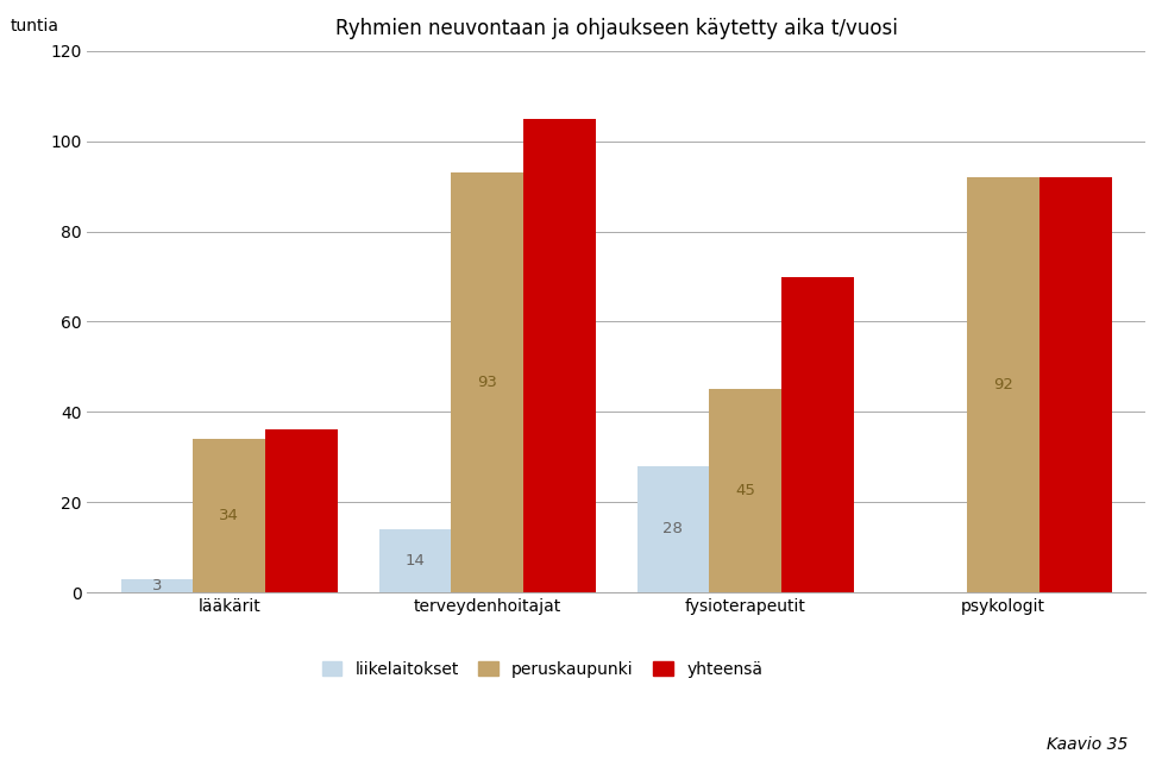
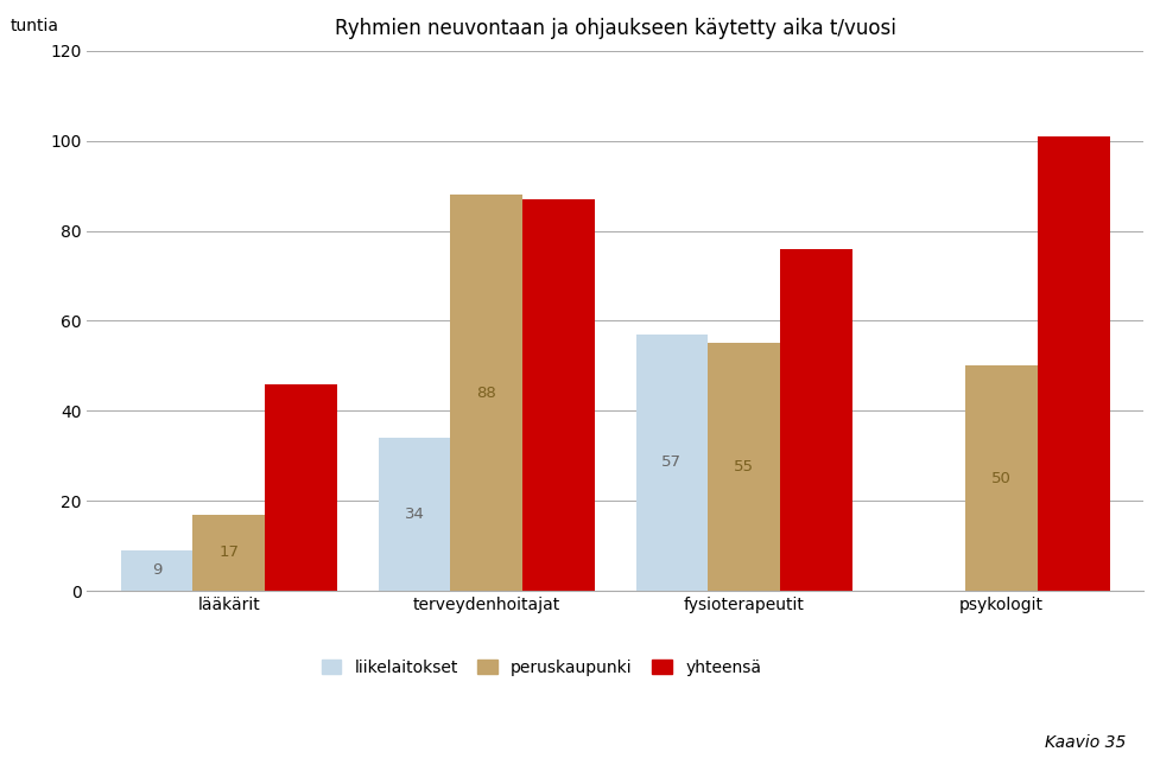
liikelaitokset/lääkärit: 3 -> 9
peruskaupunki/lääkärit: 34 -> 17
yhteensä/lääkärit: 36 -> 46
liikelaitokset/terveydenhoitajat: 14 -> 34
peruskaupunki/terveydenhoitajat: 93 -> 88
yhteensä/terveydenhoitajat: 105 -> 87
liikelaitokset/fysioterapeutit: 28 -> 57
peruskaupunki/fysioterapeutit: 45 -> 55
yhteensä/fysioterapeutit: 70 -> 76
peruskaupunki/psykologit: 92 -> 50
yhteensä/psykologit: 92 -> 101
